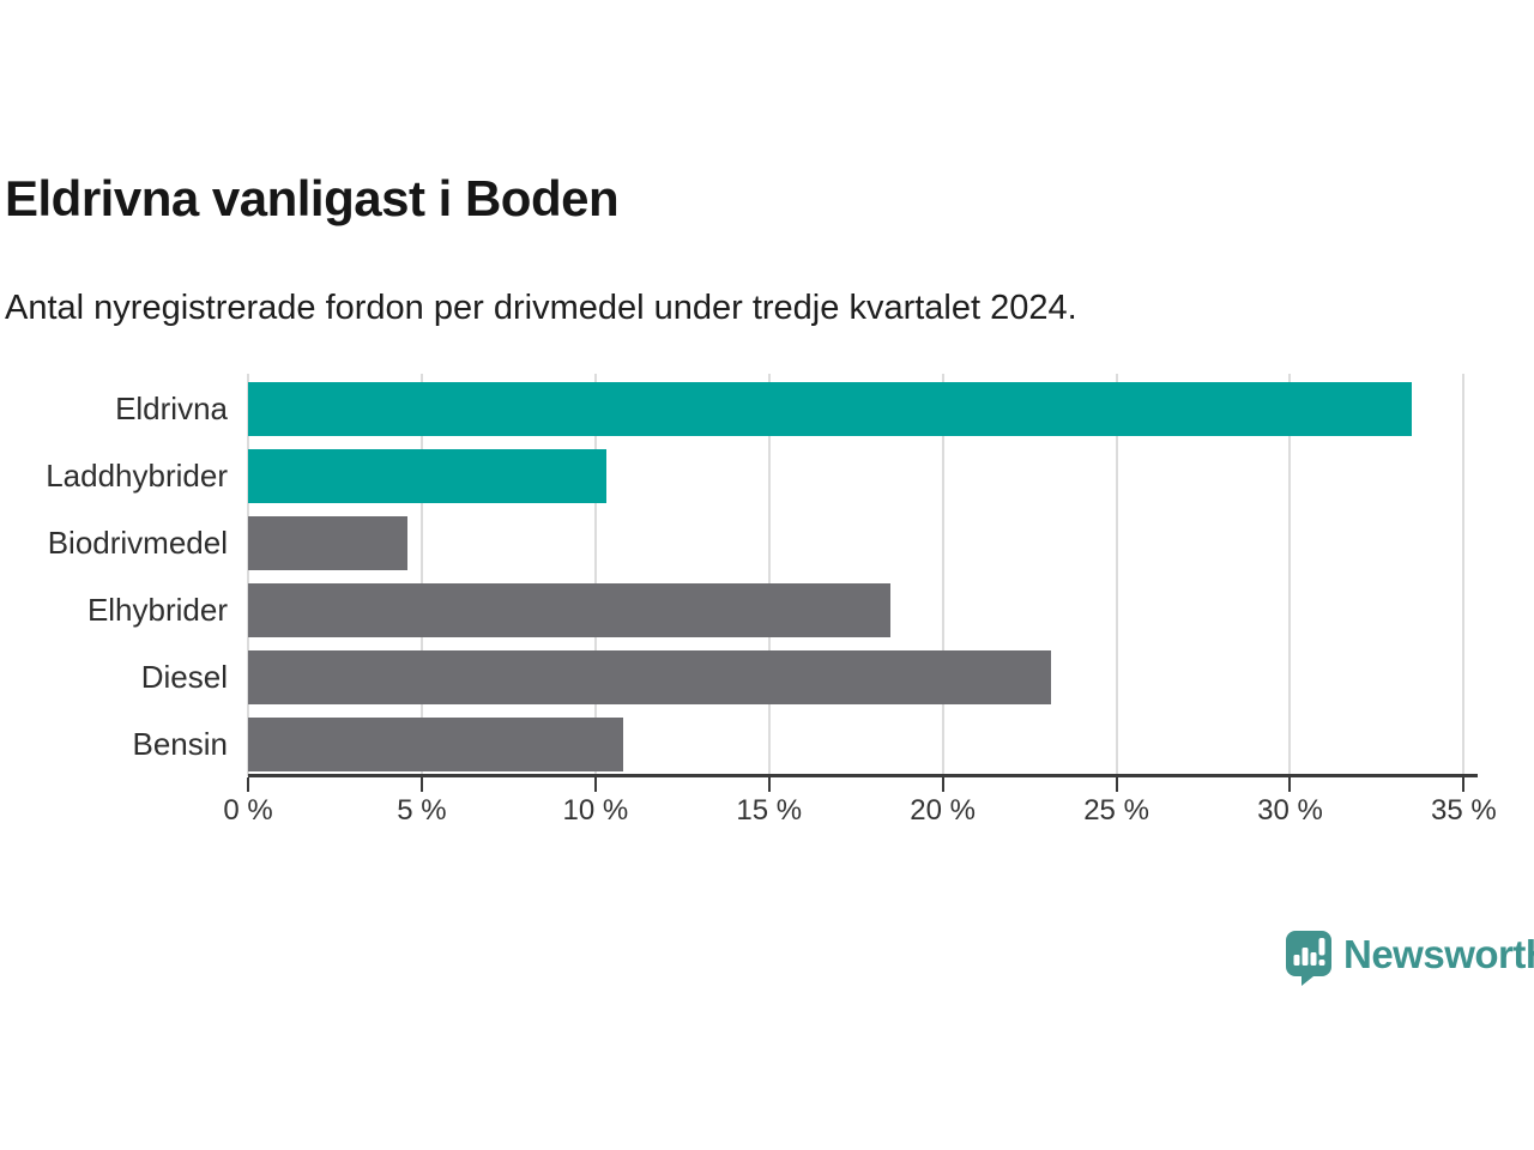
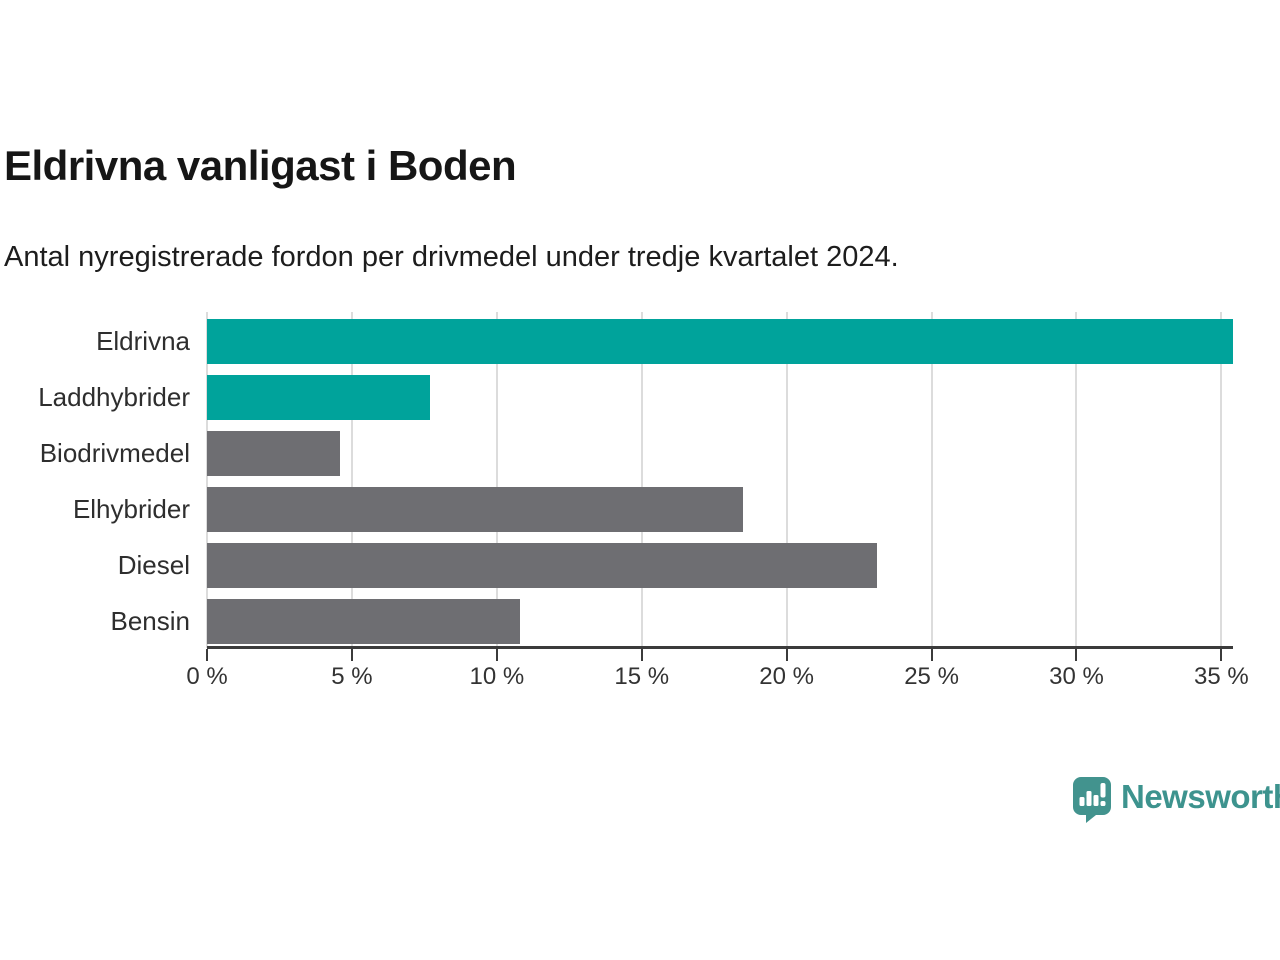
Eldrivna: 33.5% -> 35.4%
Laddhybrider: 10.3% -> 7.7%
